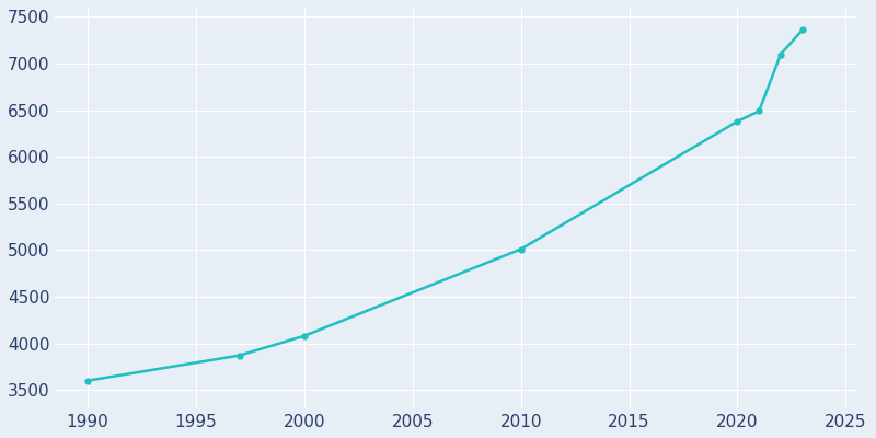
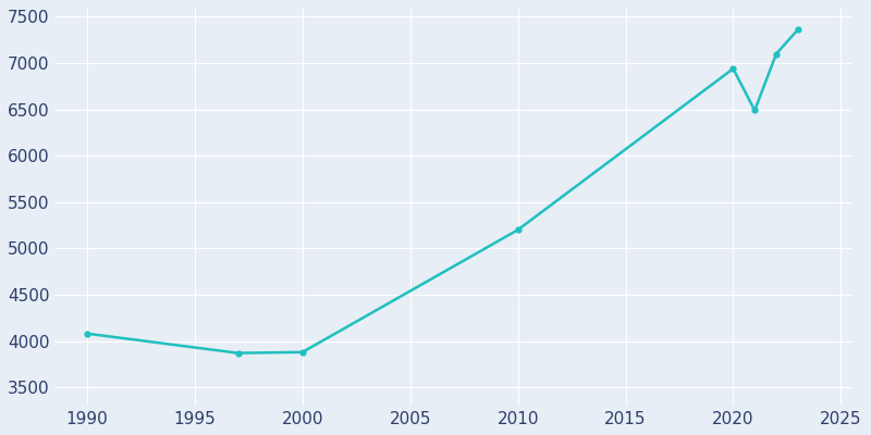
1990: 3600 -> 4080
2000: 4080 -> 3880
2010: 5010 -> 5200
2020: 6380 -> 6940
